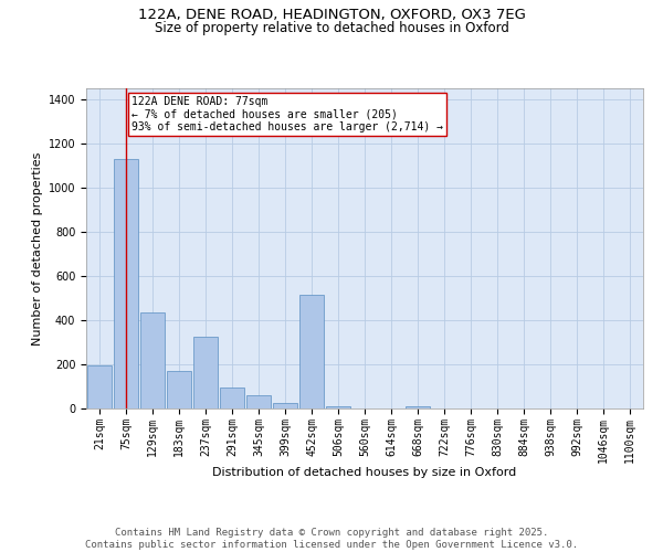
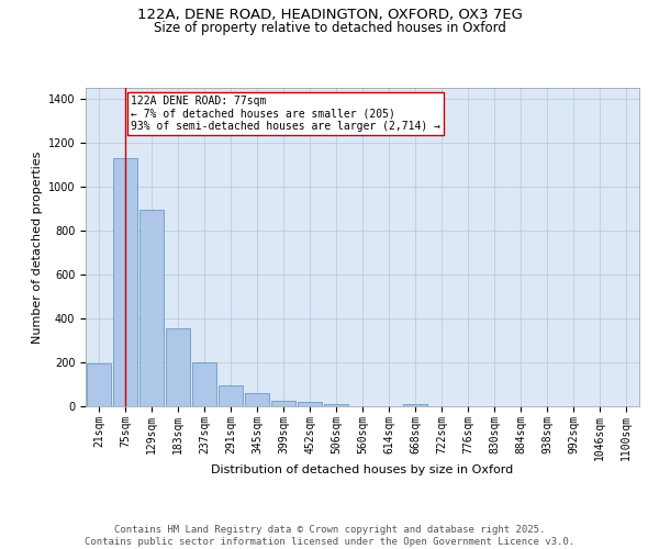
129sqm: 435 -> 895
183sqm: 170 -> 355
237sqm: 325 -> 200
452sqm: 515 -> 20
